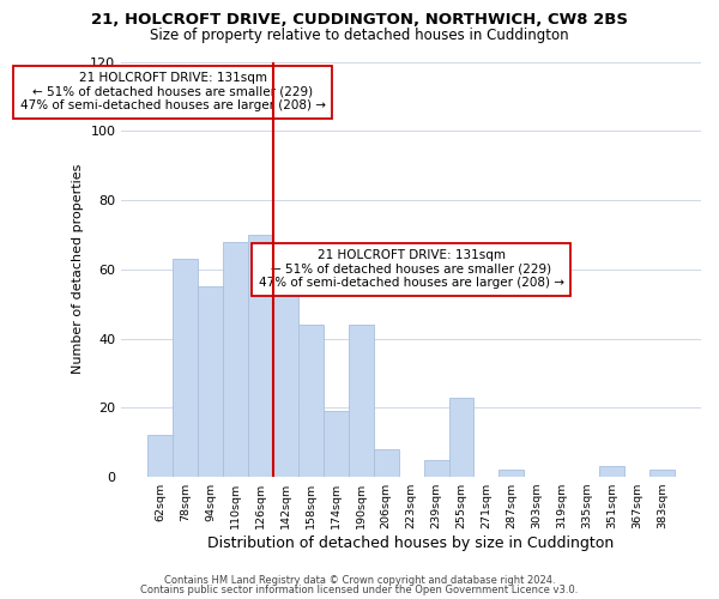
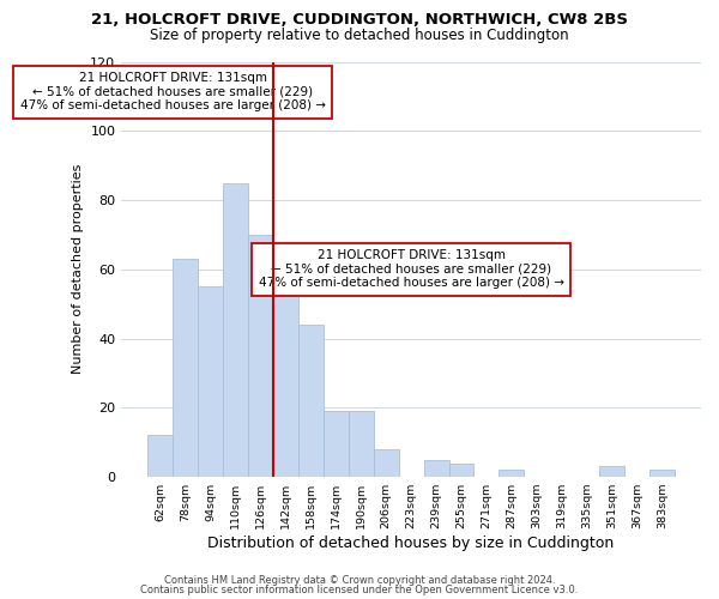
110sqm: 68 -> 85
190sqm: 44 -> 19
255sqm: 23 -> 4
